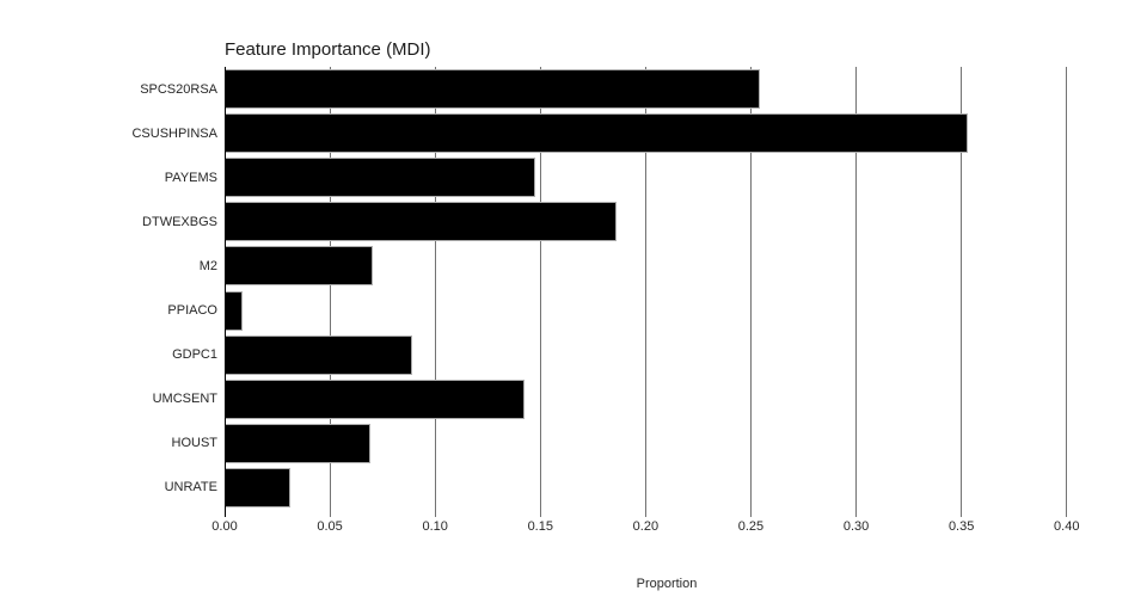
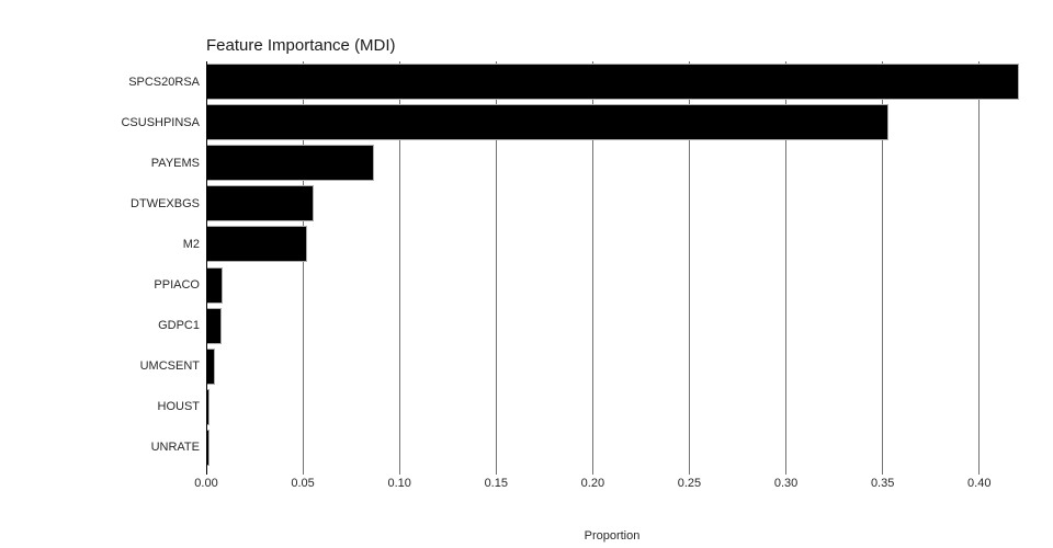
SPCS20RSA: 0.254 -> 0.420
PAYEMS: 0.147 -> 0.086
DTWEXBGS: 0.186 -> 0.056
M2: 0.070 -> 0.052
GDPC1: 0.089 -> 0.007
UMCSENT: 0.142 -> 0.004
HOUST: 0.069 -> 0.002
UNRATE: 0.031 -> 0.001
